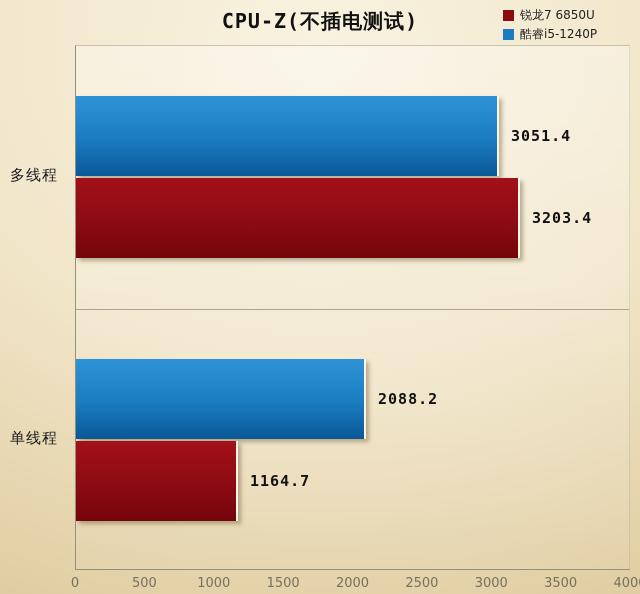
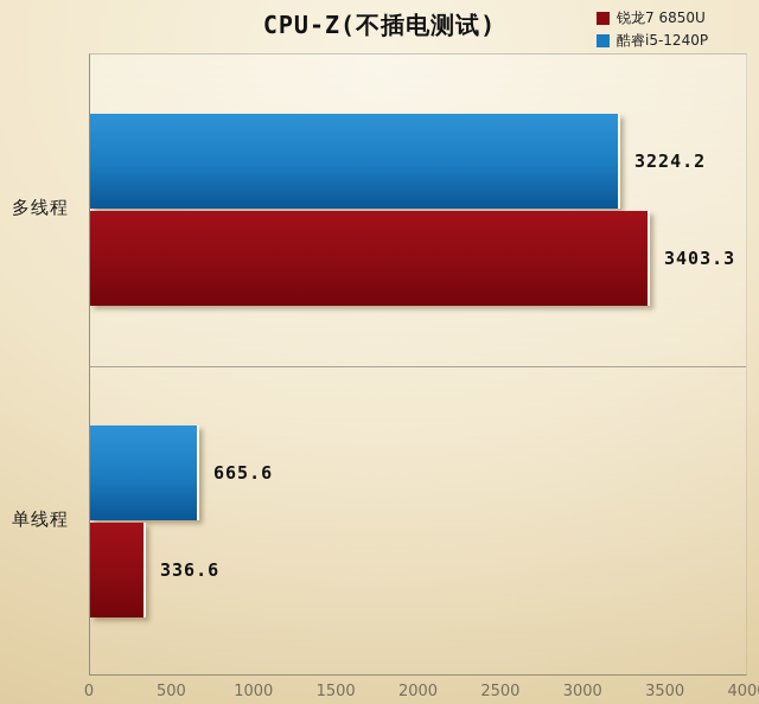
锐龙7 6850U/多线程: 3203.4 -> 3403.3
酷睿i5-1240P/多线程: 3051.4 -> 3224.2
锐龙7 6850U/单线程: 1164.7 -> 336.6
酷睿i5-1240P/单线程: 2088.2 -> 665.6
